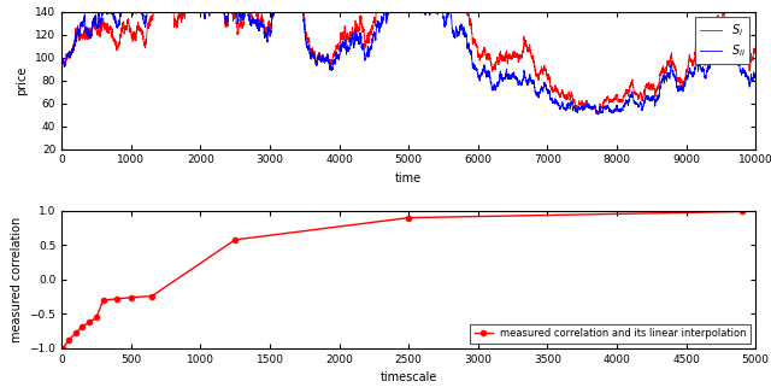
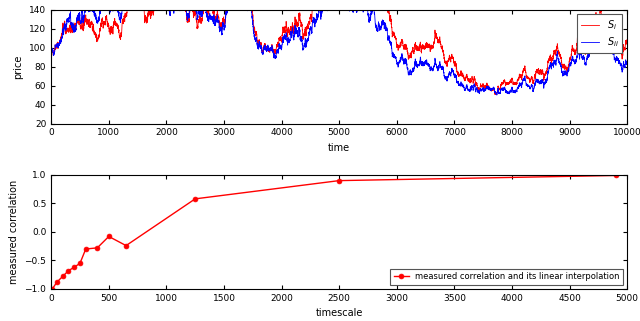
500: -0.26 -> -0.08
